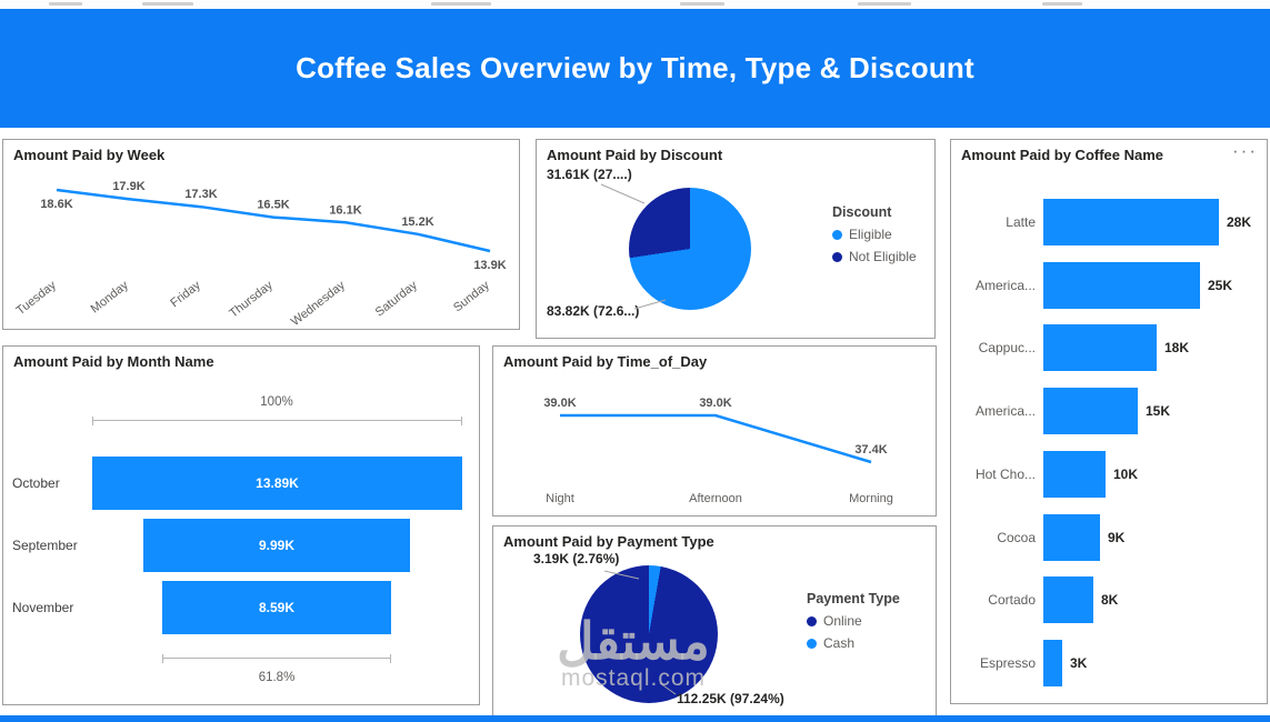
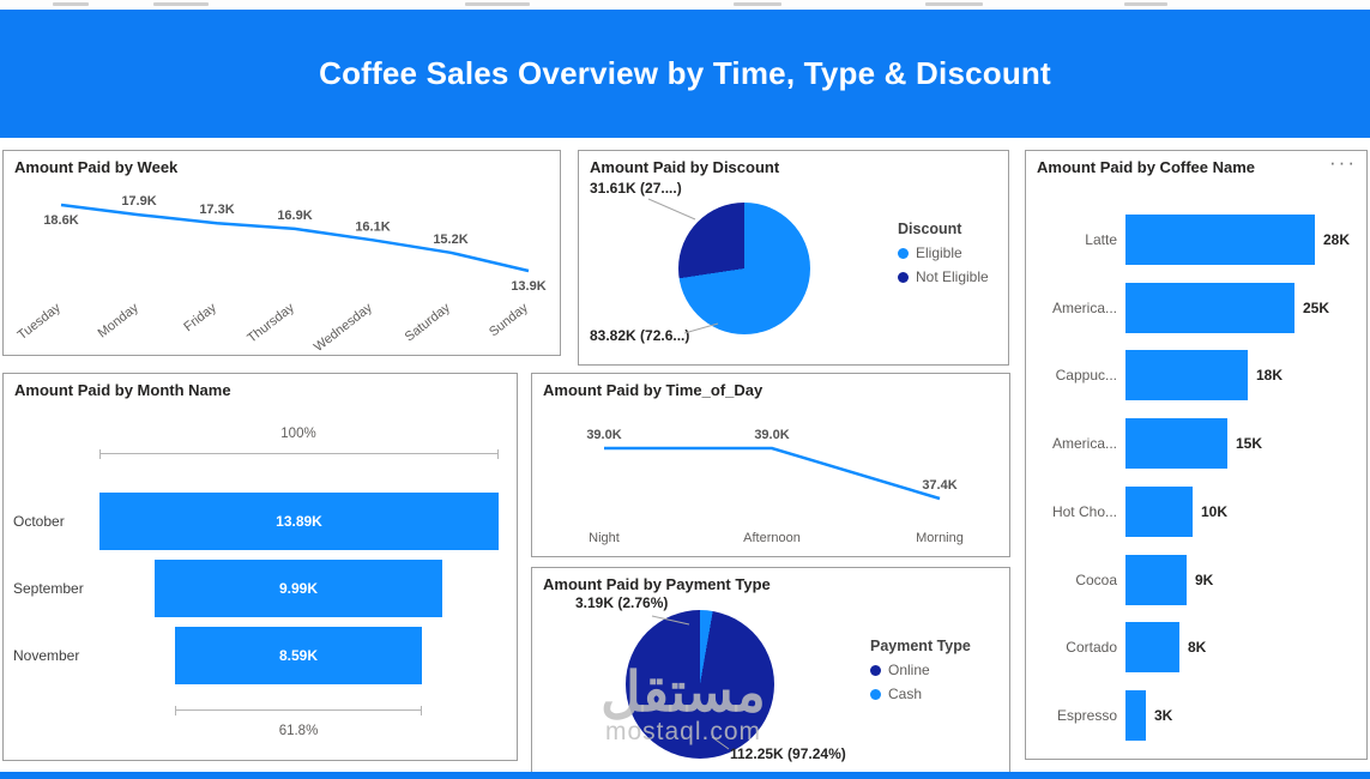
Amount Paid by Week/Thursday: 16.5K -> 16.9K
